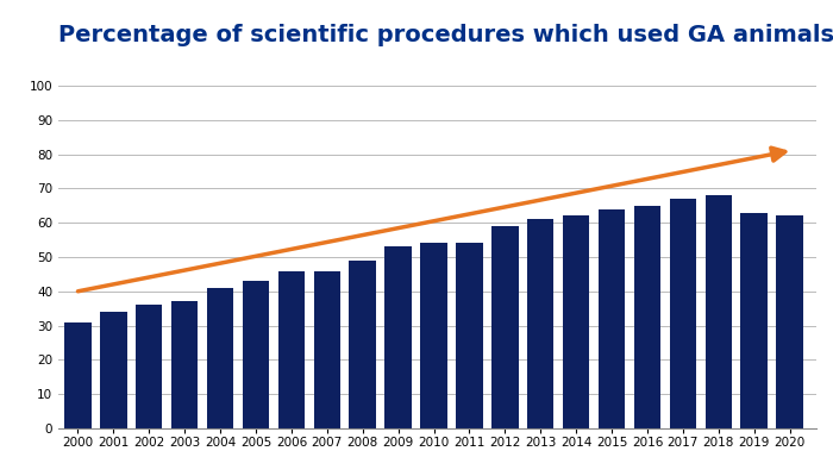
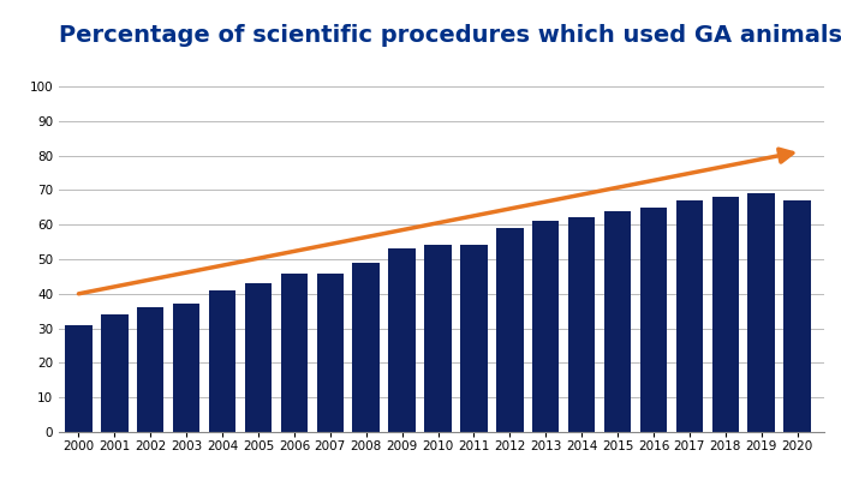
2019: 63 -> 69
2020: 62 -> 67
